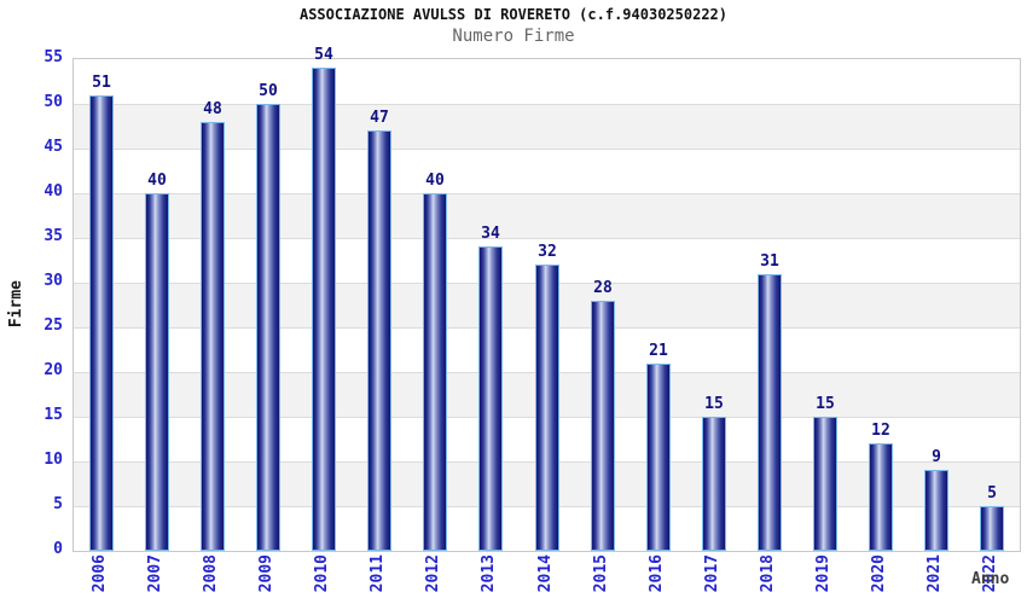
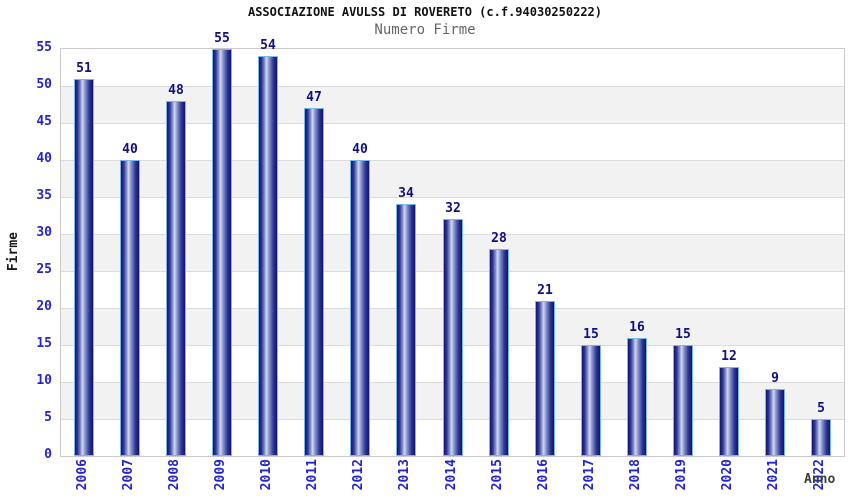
2009: 50 -> 55
2018: 31 -> 16
